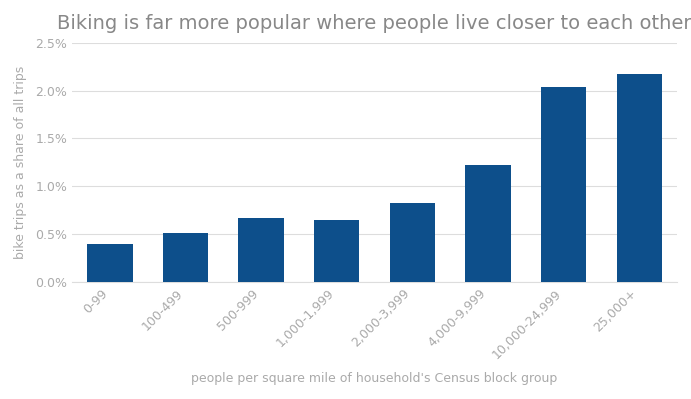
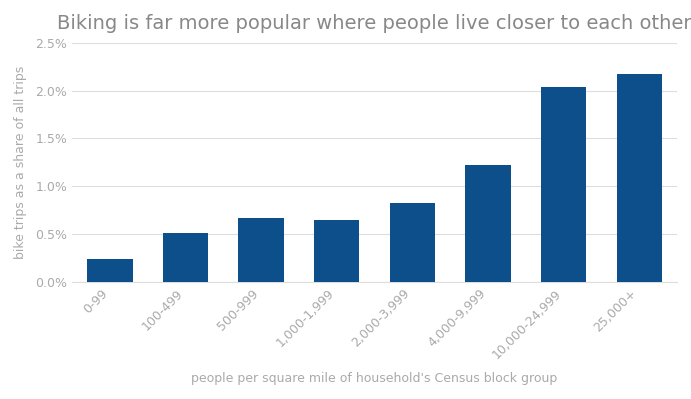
0-99: 0.40% -> 0.24%
